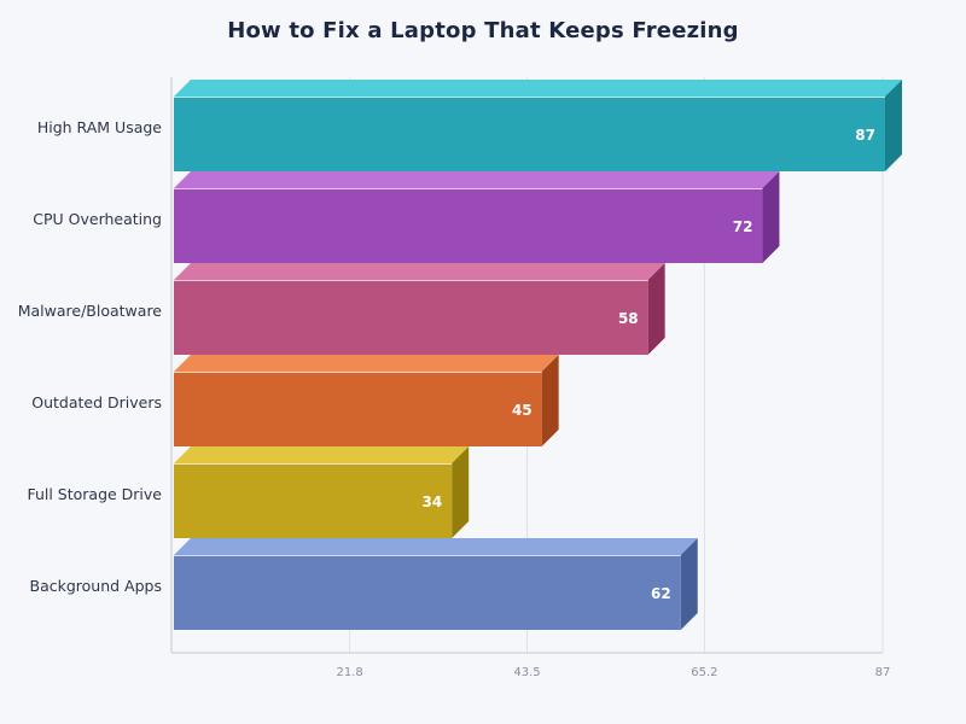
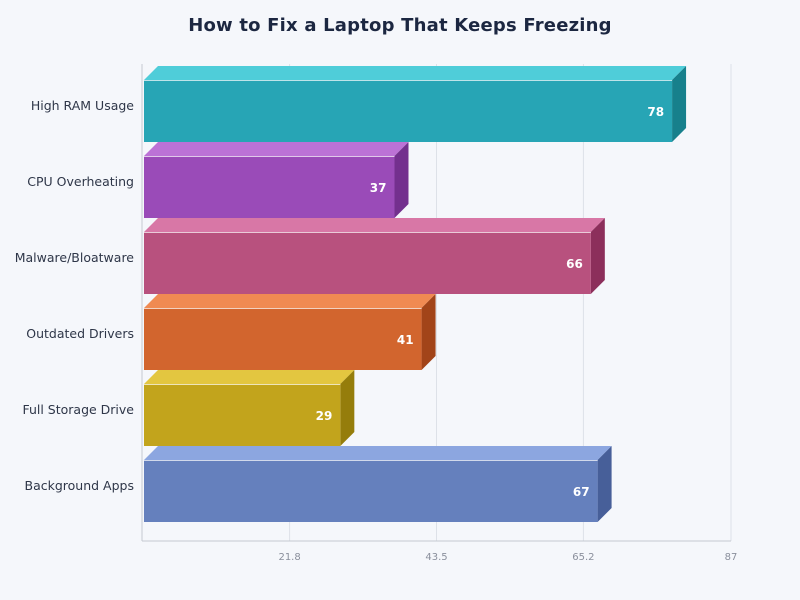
High RAM Usage: 87 -> 78
CPU Overheating: 72 -> 37
Malware/Bloatware: 58 -> 66
Outdated Drivers: 45 -> 41
Full Storage Drive: 34 -> 29
Background Apps: 62 -> 67
